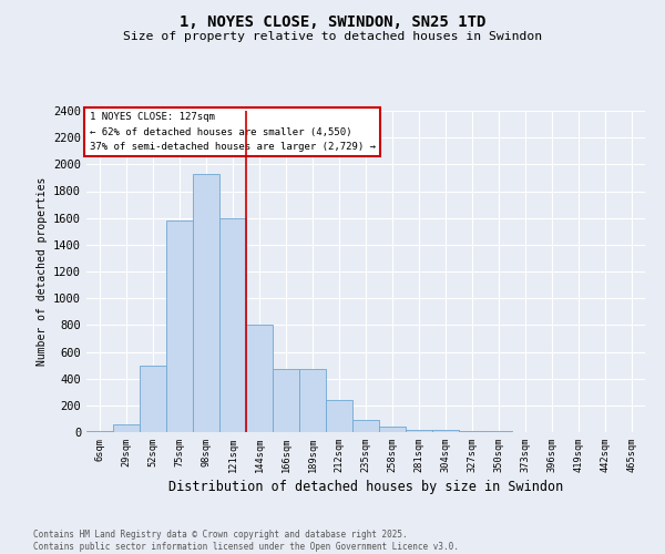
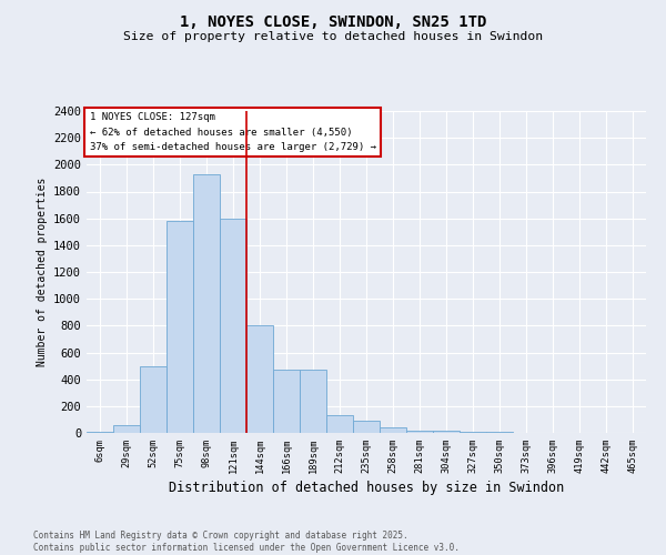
212sqm: 240 -> 130
